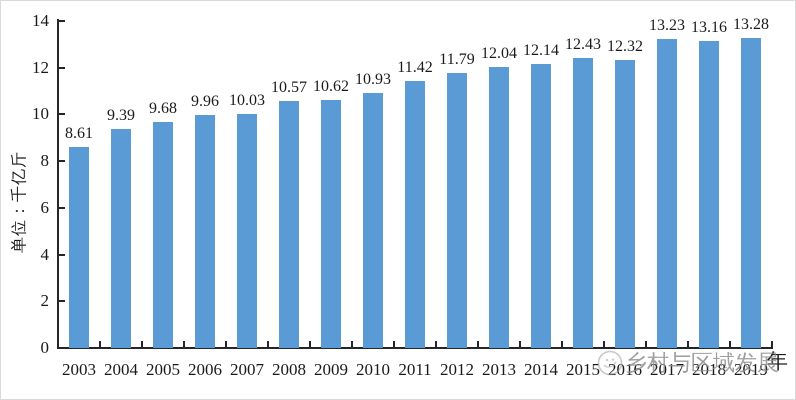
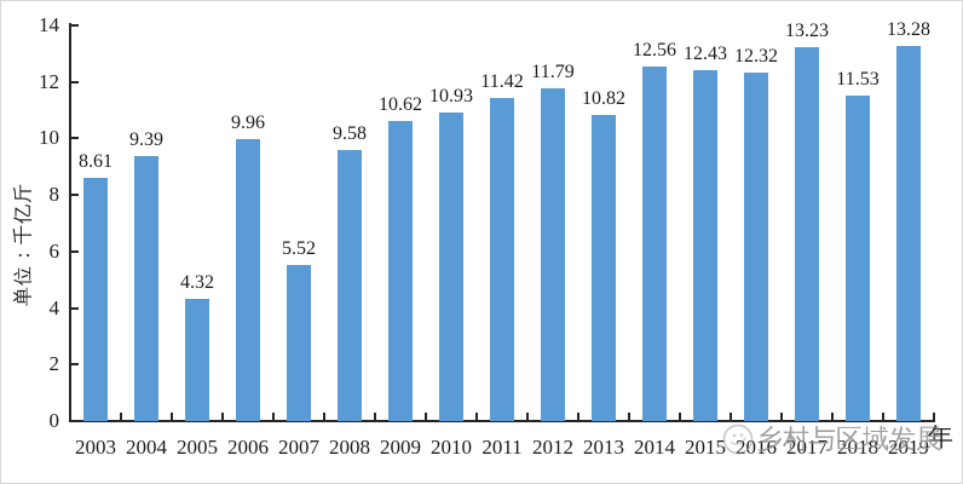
2005: 9.68 -> 4.32
2007: 10.03 -> 5.52
2008: 10.57 -> 9.58
2013: 12.04 -> 10.82
2014: 12.14 -> 12.56
2018: 13.16 -> 11.53
